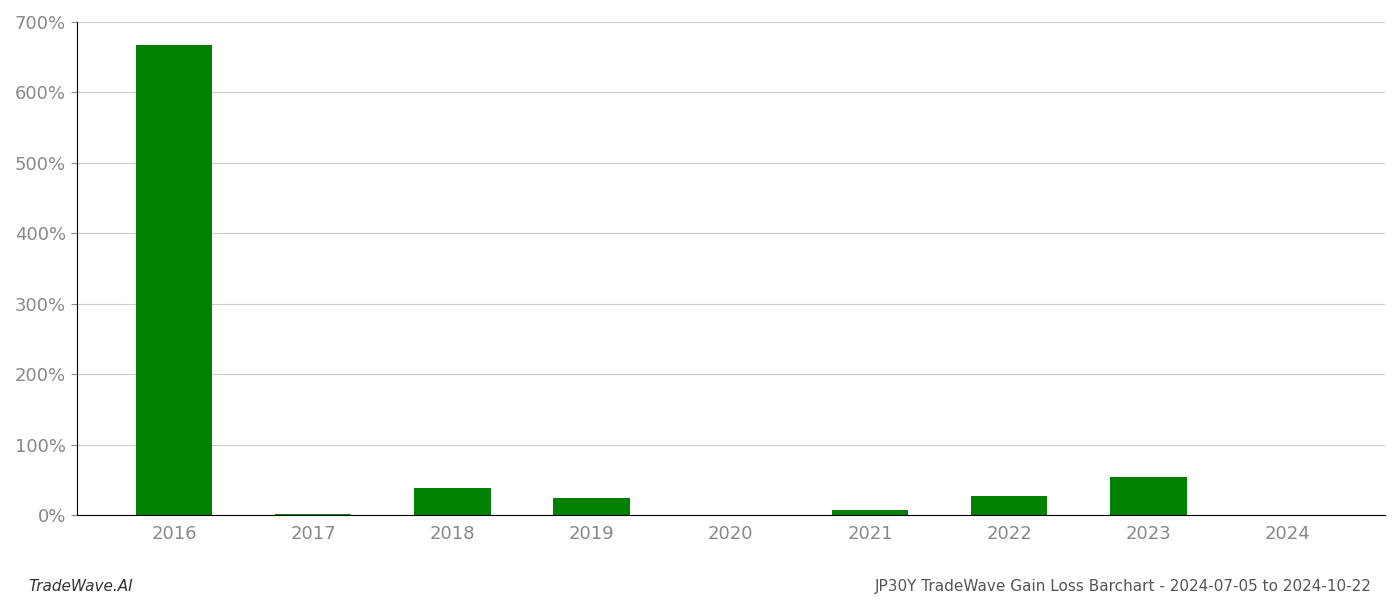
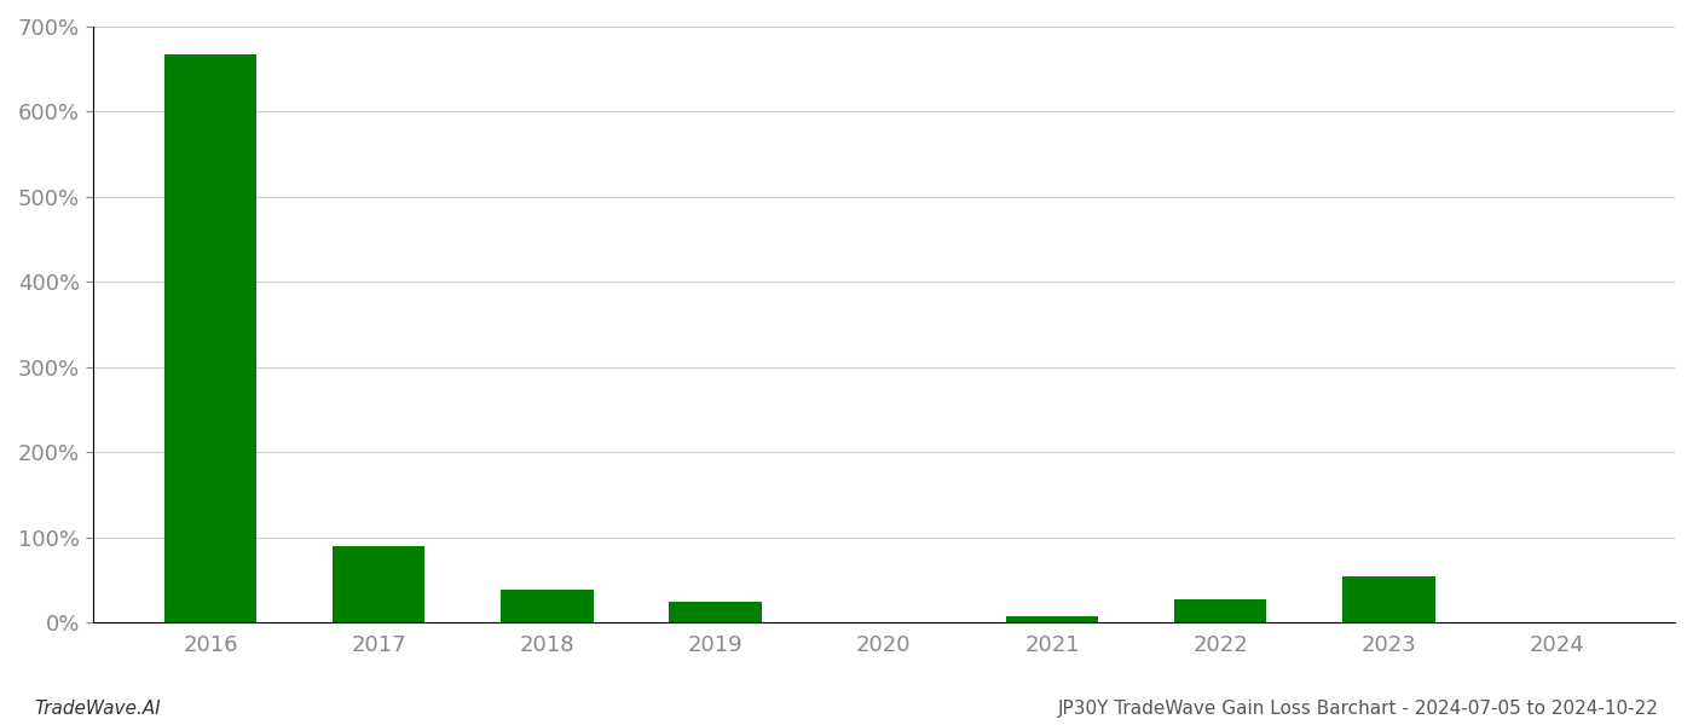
2017: 2% -> 90%
